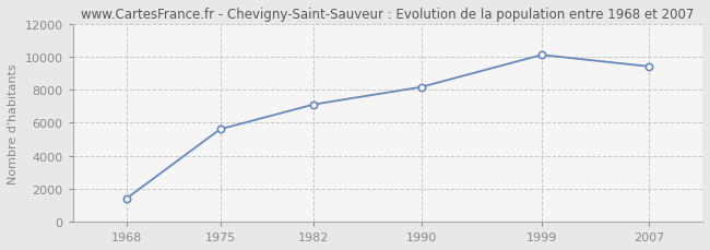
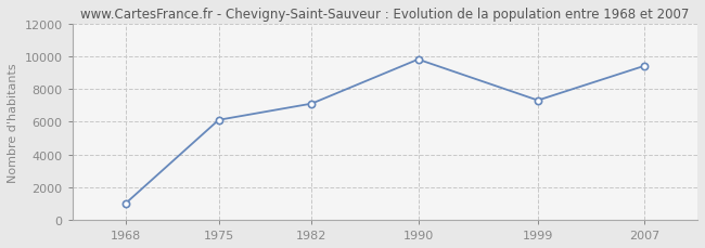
1968: 1400 -> 1000
1975: 5600 -> 6100
1990: 8200 -> 9800
1999: 10100 -> 7300
